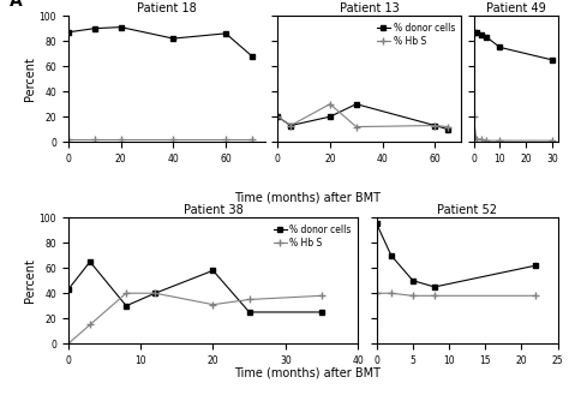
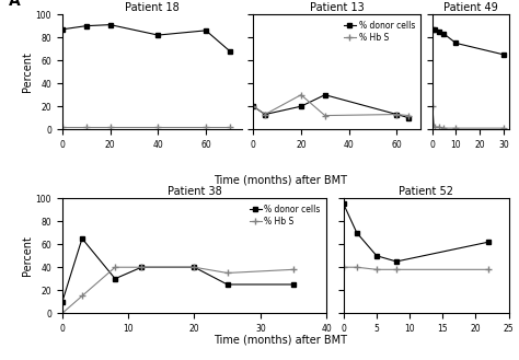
Patient 38/% donor cells/0: 43 -> 10
Patient 38/% donor cells/20: 58 -> 40
Patient 38/% Hb S/20: 31 -> 40
